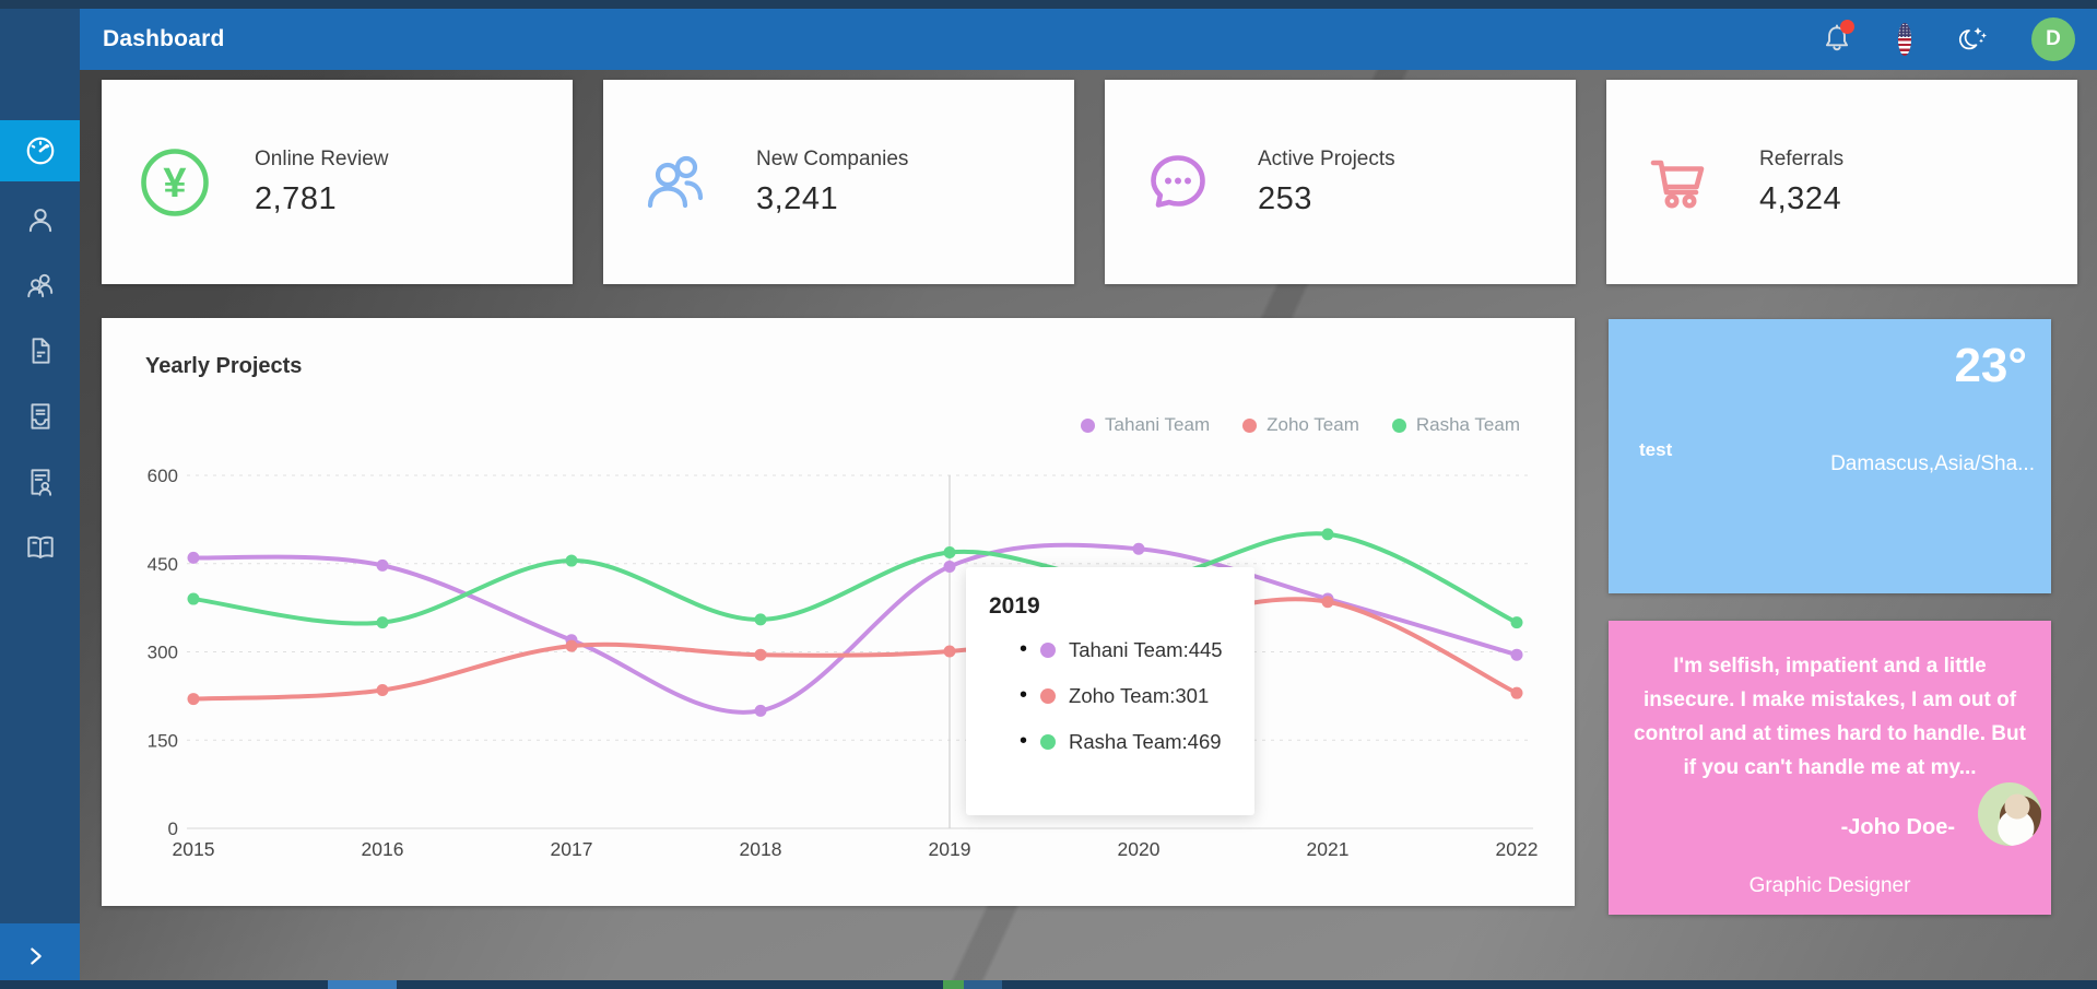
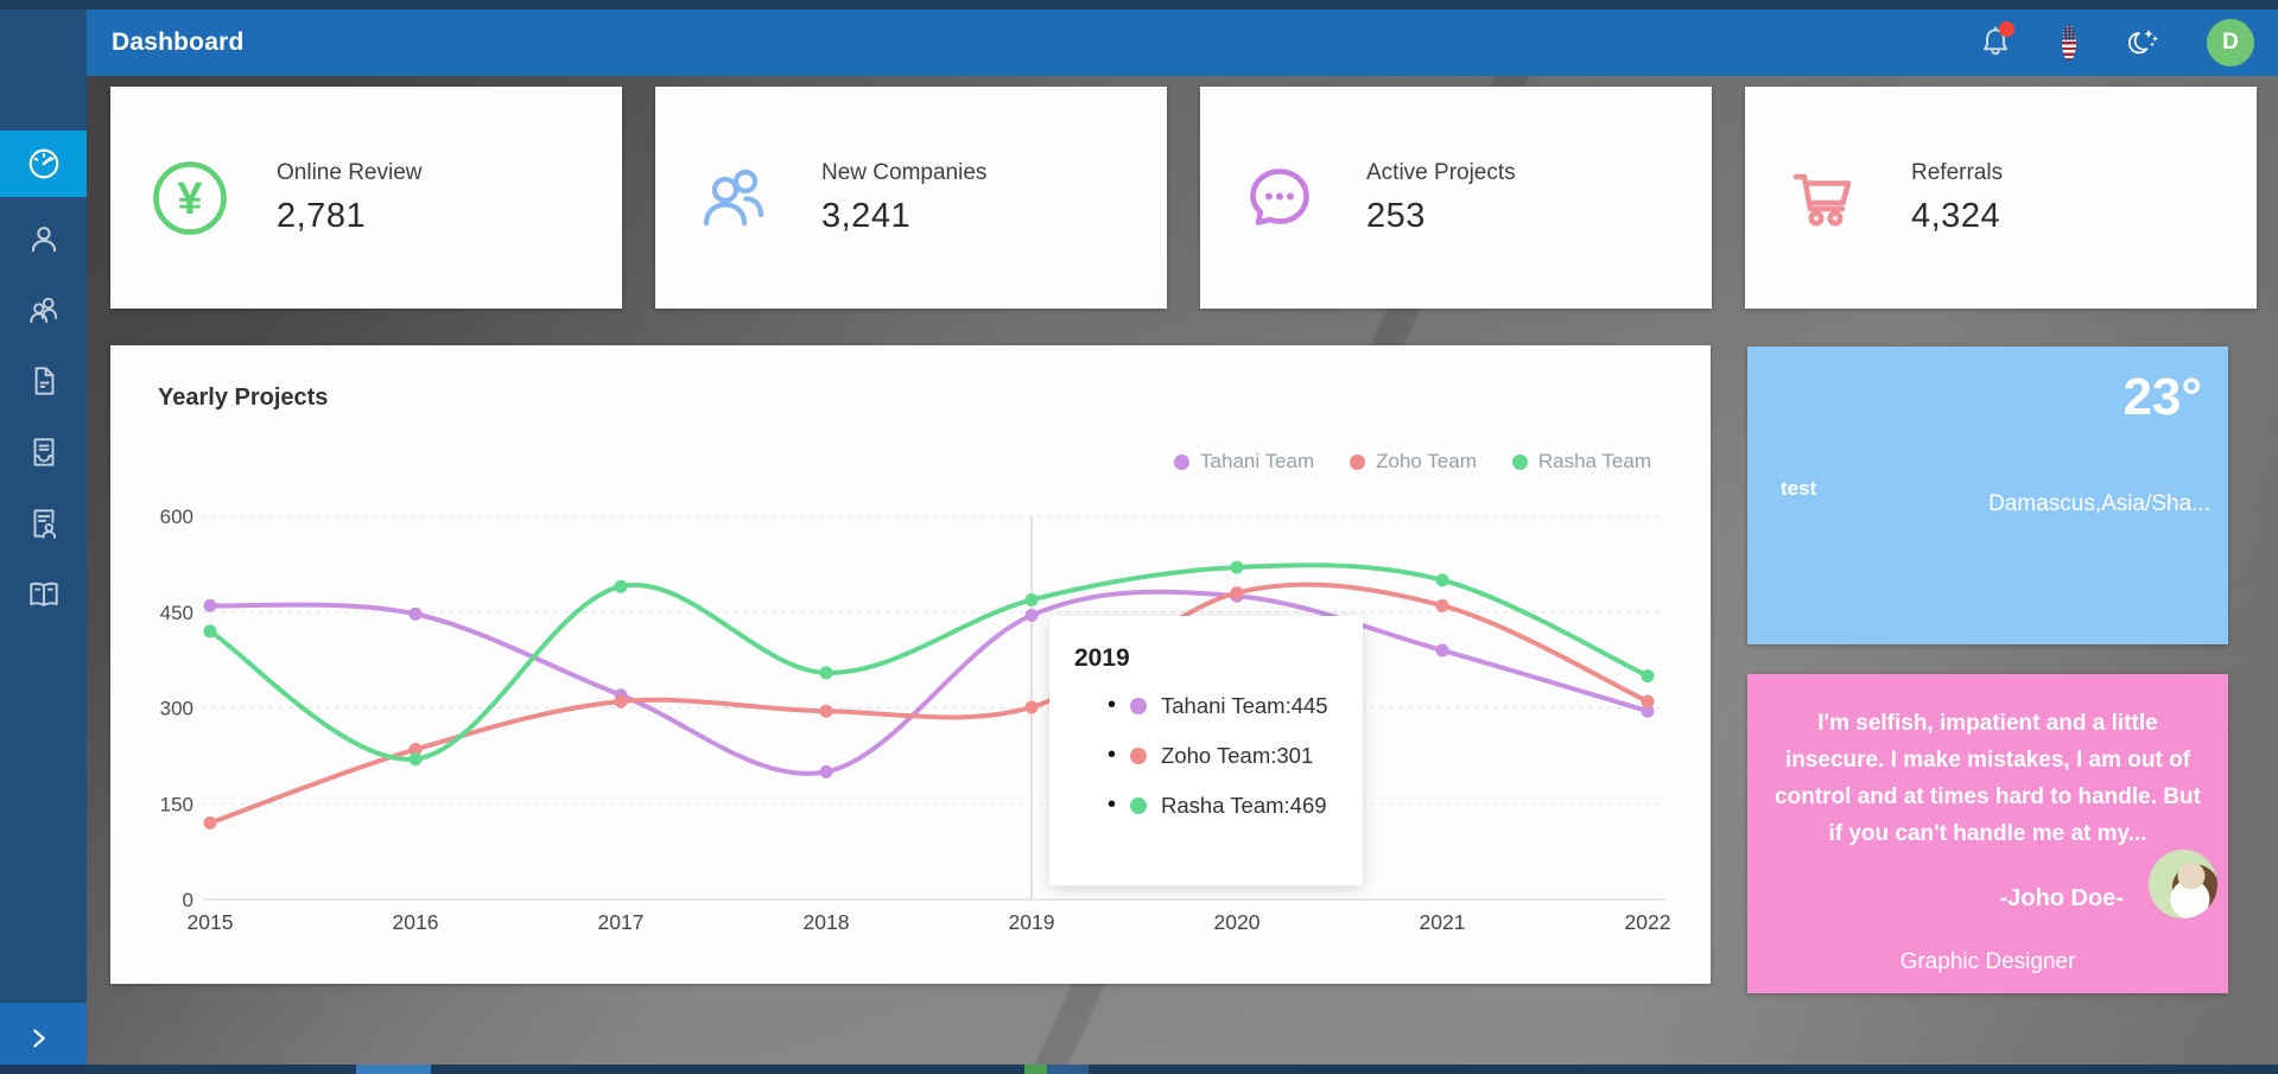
Zoho Team/2015: 220 -> 120
Rasha Team/2015: 390 -> 420
Rasha Team/2016: 350 -> 220
Rasha Team/2017: 460 -> 490
Zoho Team/2020: 340 -> 480
Rasha Team/2020: 420 -> 520
Zoho Team/2021: 380 -> 460
Zoho Team/2022: 230 -> 310
